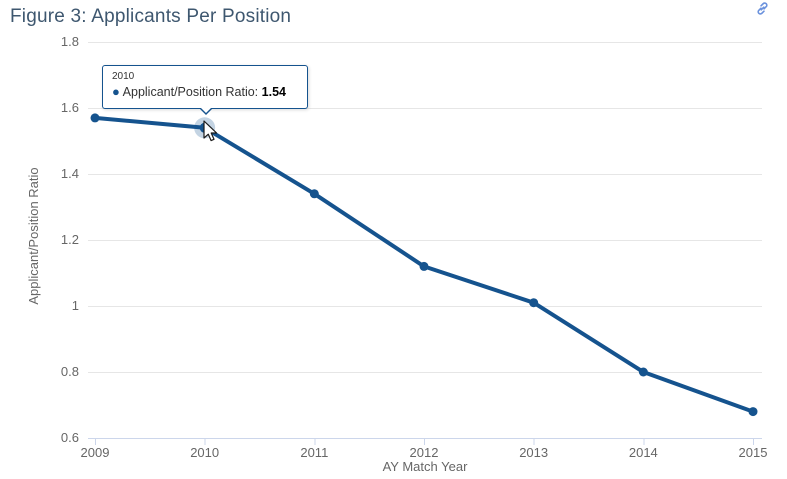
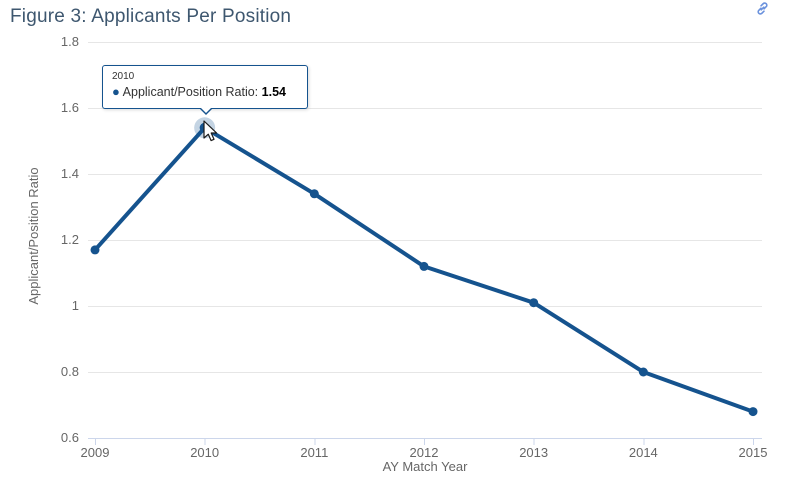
2009: 1.57 -> 1.17
